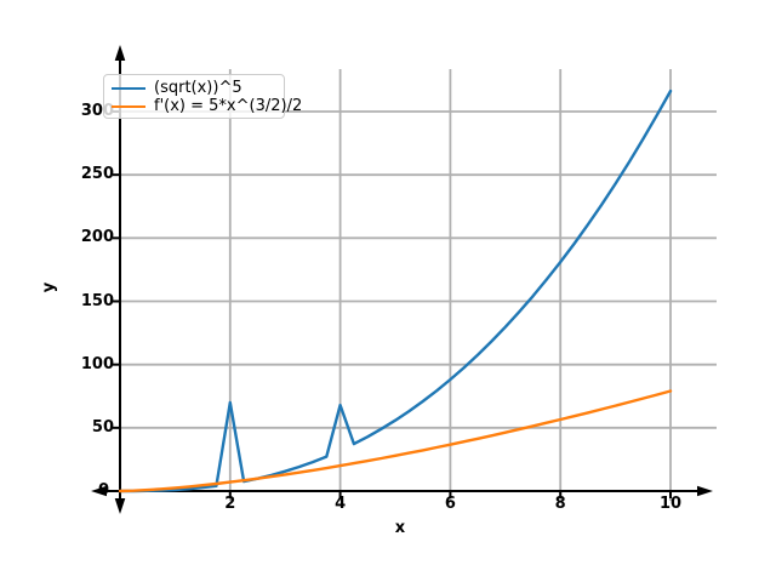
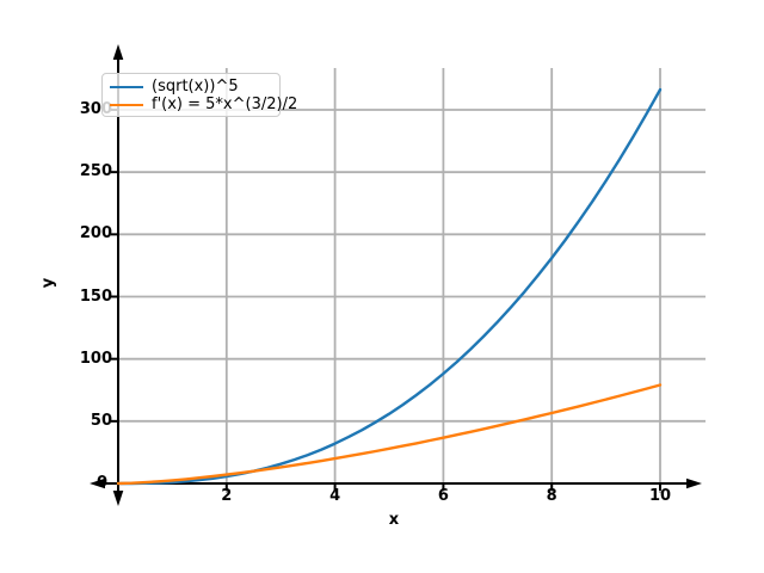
(sqrt(x))^5/2: 70 -> 6
(sqrt(x))^5/4: 68 -> 32
